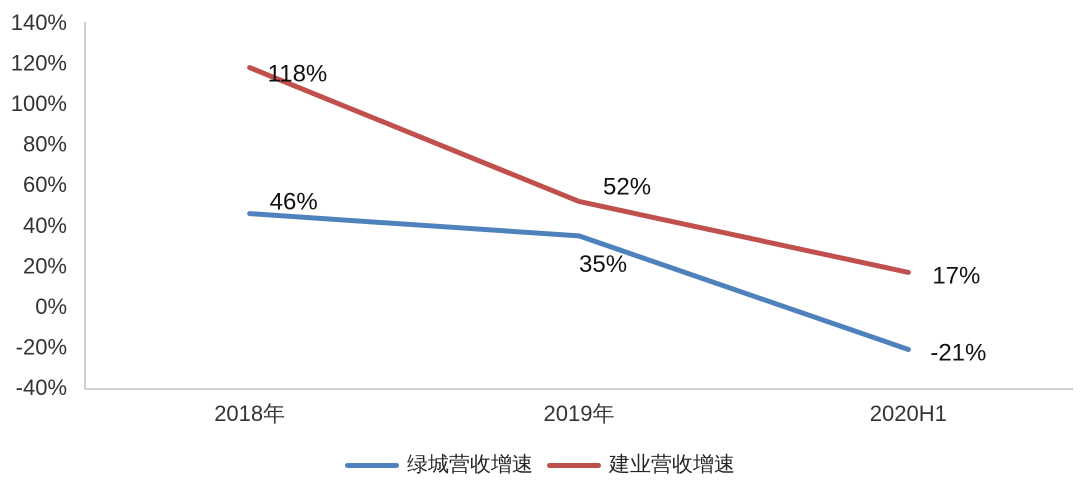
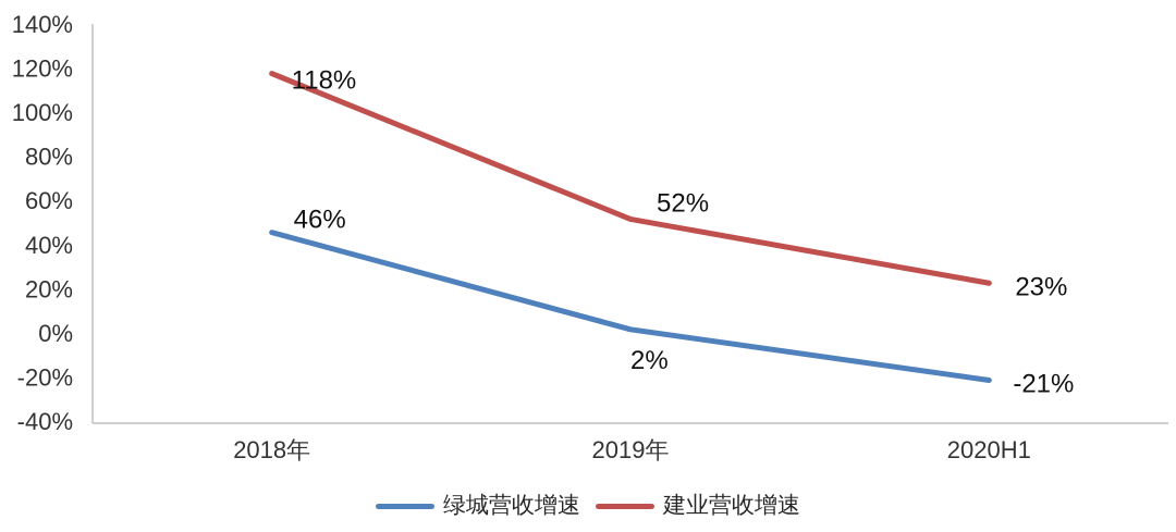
绿城营收增速/2019年: 35% -> 2%
建业营收增速/2020H1: 17% -> 23%
